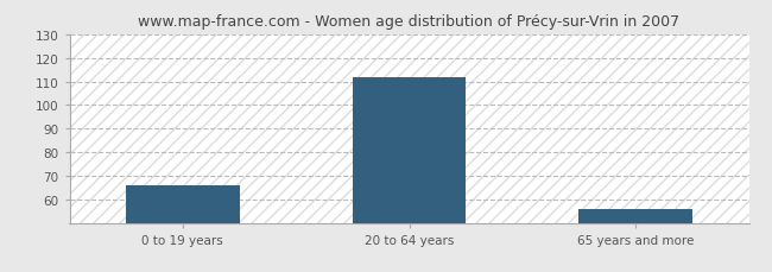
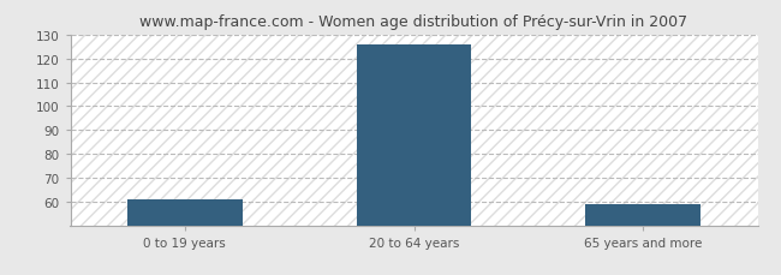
0 to 19 years: 66 -> 61
20 to 64 years: 112 -> 126
65 years and more: 56 -> 59
